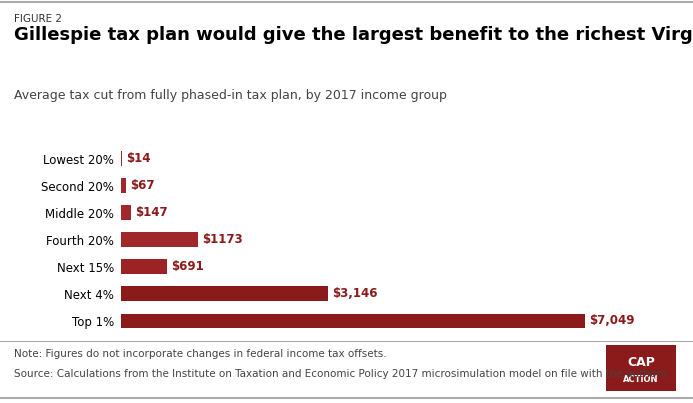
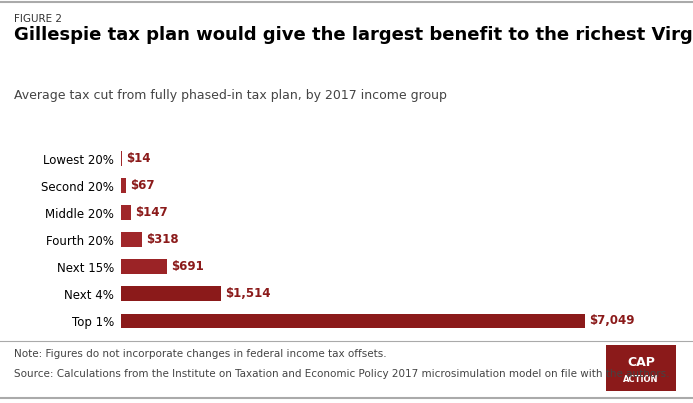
Fourth 20%: $1173 -> $318
Next 4%: $3,146 -> $1,514
